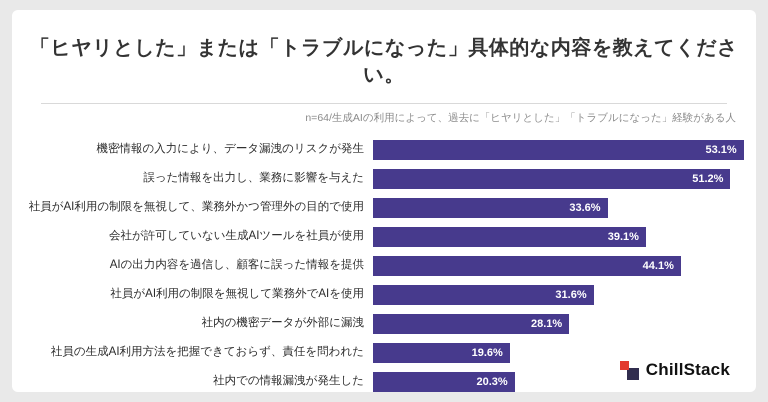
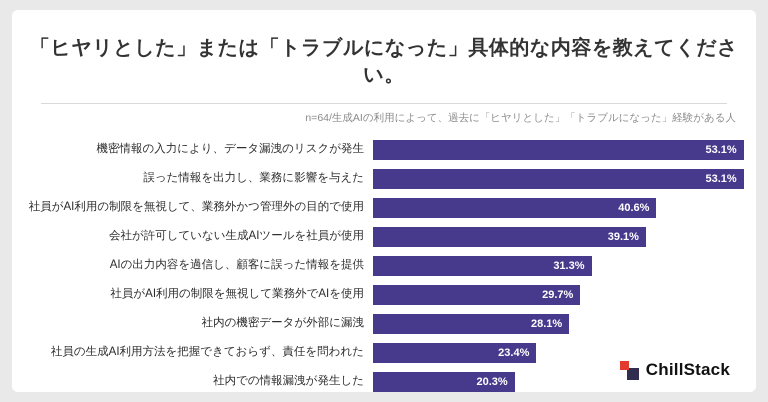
誤った情報を出力し、業務に影響を与えた: 51.2% -> 53.1%
社員がAI利用の制限を無視して、業務外かつ管理外の目的で使用: 33.6% -> 40.6%
AIの出力内容を過信し、顧客に誤った情報を提供: 44.1% -> 31.3%
社員がAI利用の制限を無視して業務外でAIを使用: 31.6% -> 29.7%
社員の生成AI利用方法を把握できておらず、責任を問われた: 19.6% -> 23.4%
